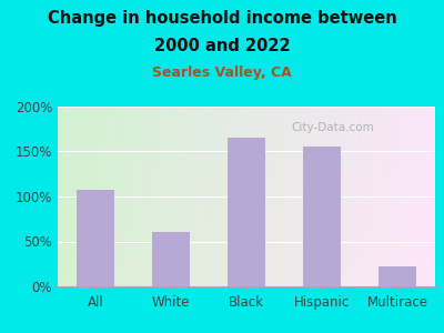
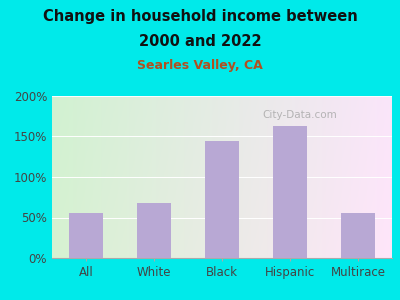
All: 108% -> 55%
White: 60% -> 68%
Black: 166% -> 145%
Hispanic: 156% -> 163%
Multirace: 22% -> 55%
